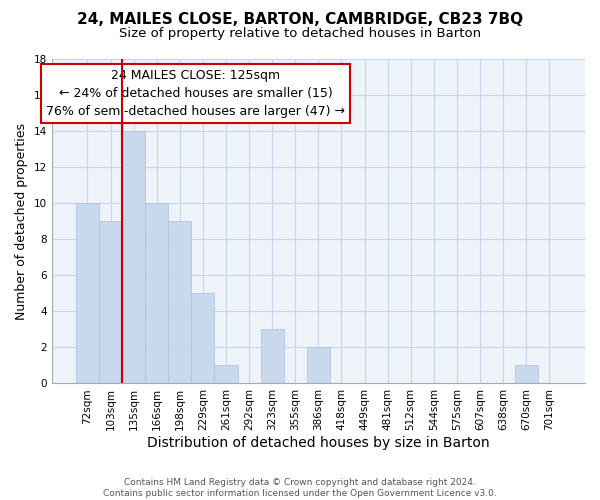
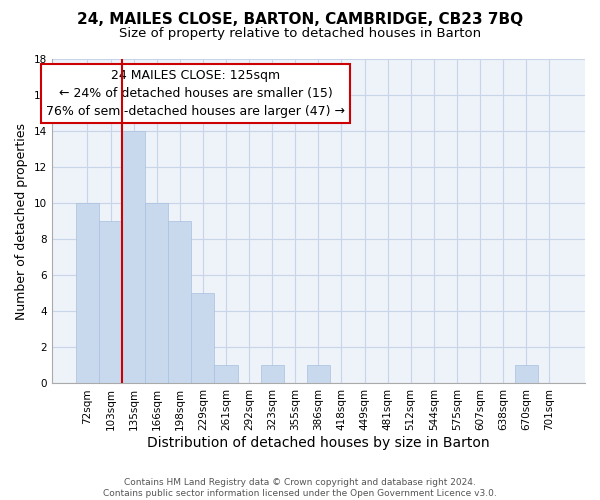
323sqm: 3 -> 1
386sqm: 2 -> 1
